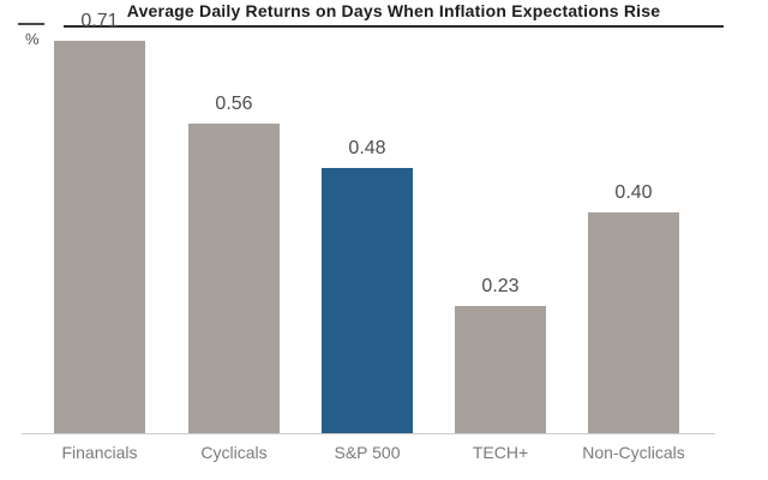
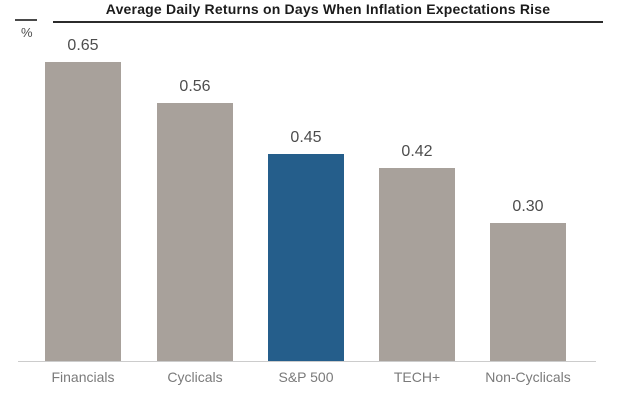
Financials: 0.71 -> 0.65
S&P 500: 0.48 -> 0.45
TECH+: 0.23 -> 0.42
Non-Cyclicals: 0.40 -> 0.30
